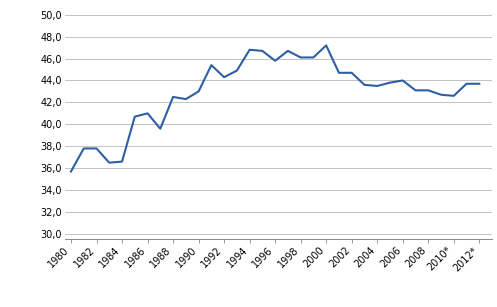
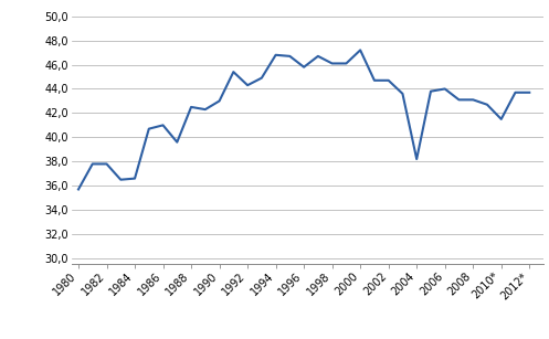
2004: 43,5 -> 38,2
2010*: 42,6 -> 41,5
